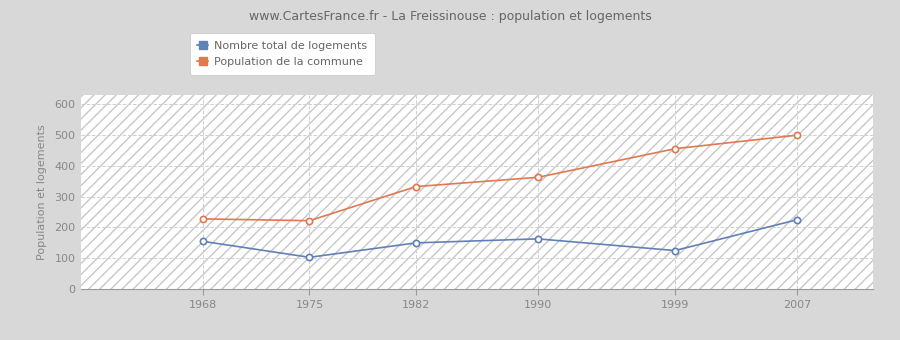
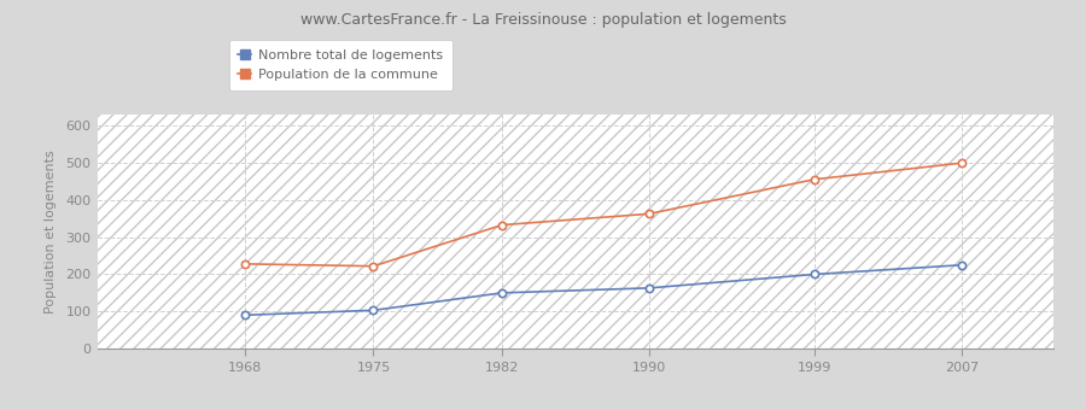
Nombre total de logements/1968: 155 -> 90
Nombre total de logements/1999: 125 -> 200
